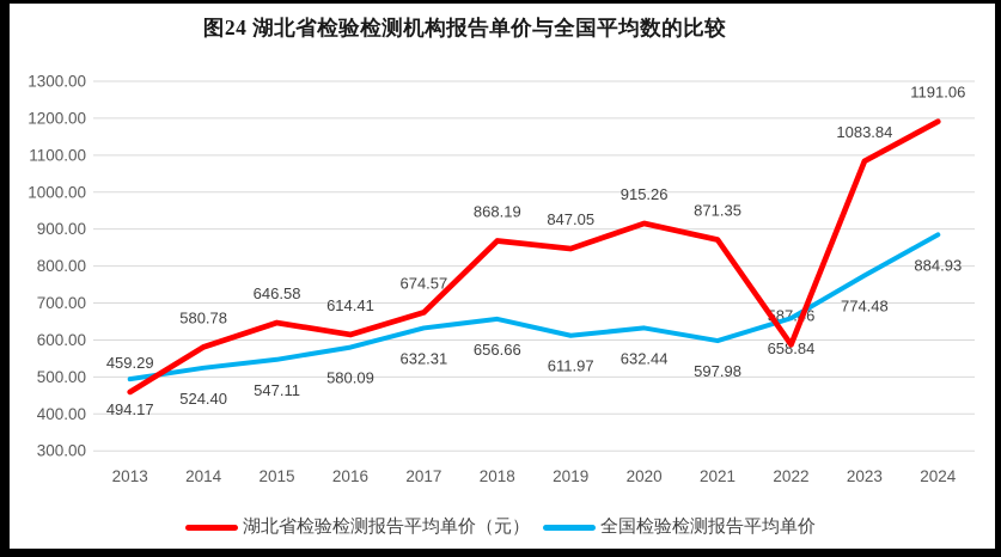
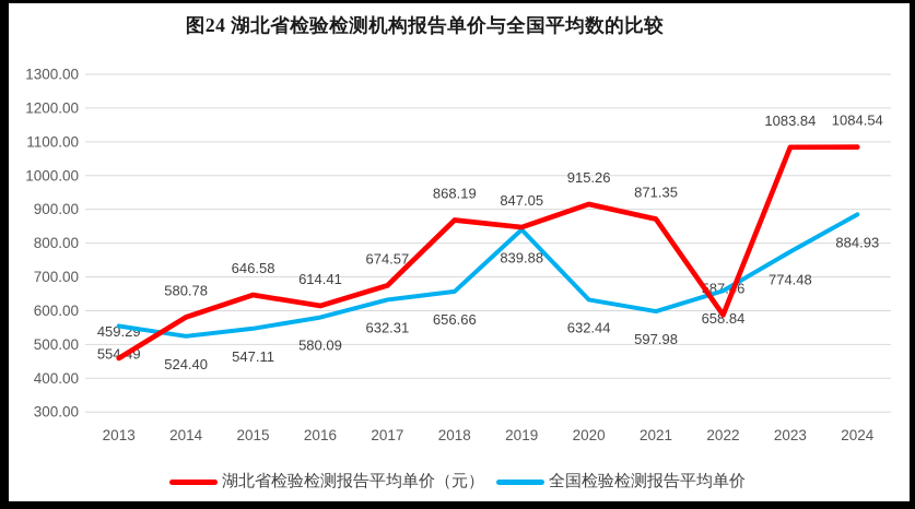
全国检验检测报告平均单价/2013: 494.17 -> 554.49
全国检验检测报告平均单价/2019: 611.97 -> 839.88
湖北省检验检测报告平均单价（元）/2024: 1191.06 -> 1084.54
